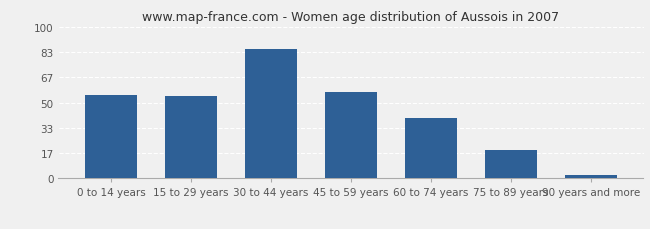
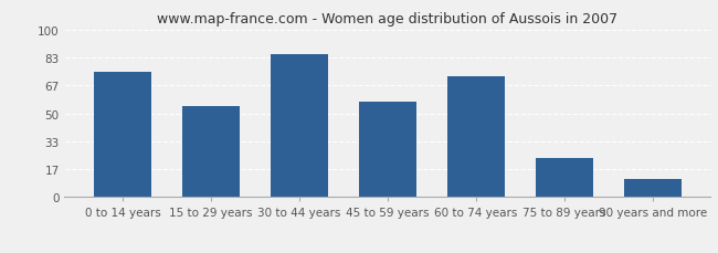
0 to 14 years: 55 -> 75
60 to 74 years: 40 -> 72
75 to 89 years: 19 -> 23
90 years and more: 2 -> 11
